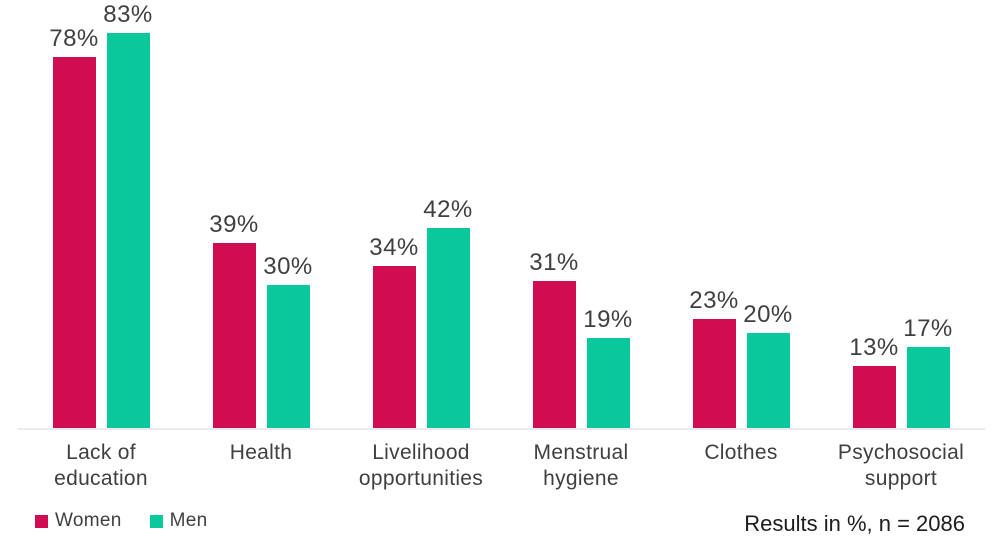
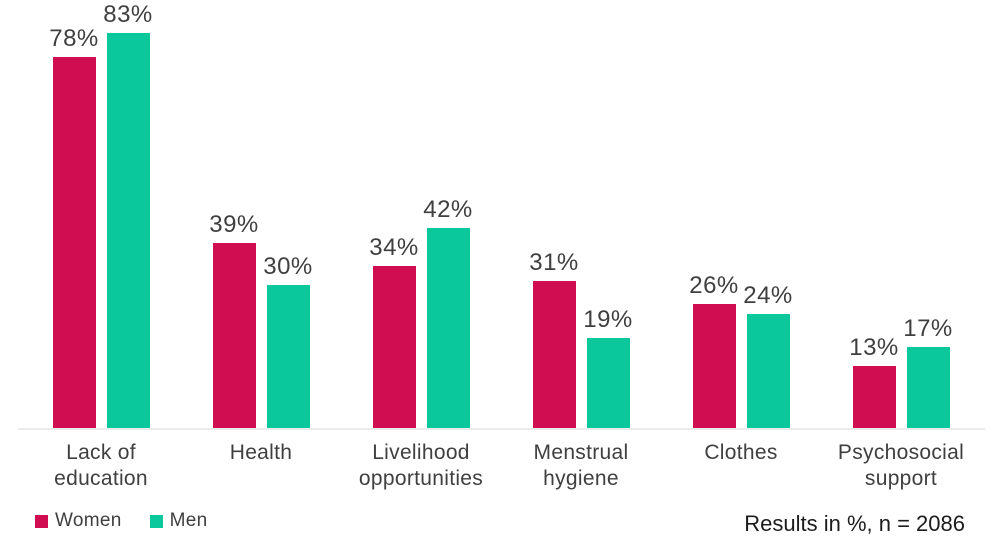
Women/Clothes: 23% -> 26%
Men/Clothes: 20% -> 24%
